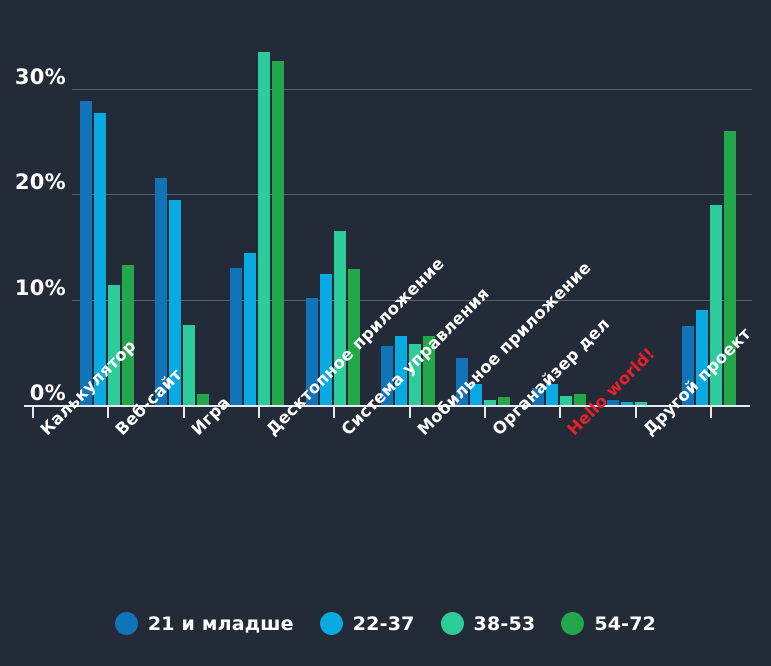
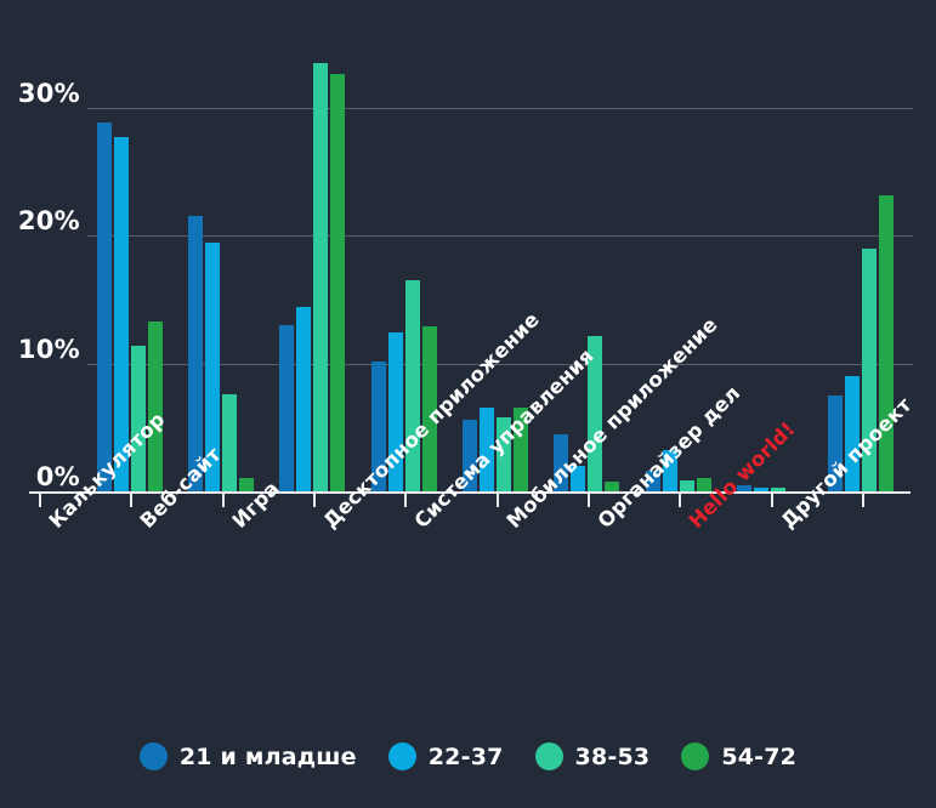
38-53/Мобильное приложение: 0.5% -> 12.1%
22-37/Органайзер дел: 2.0% -> 3.2%
54-72/Другой проект: 26.0% -> 23.1%
